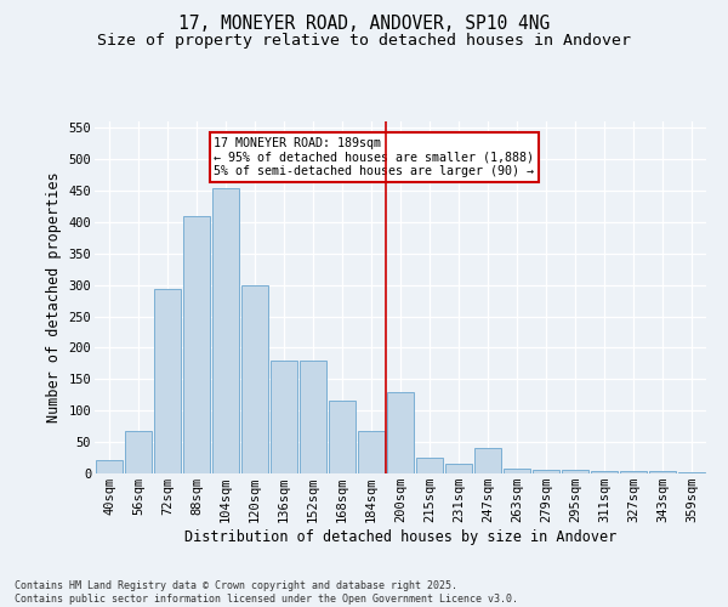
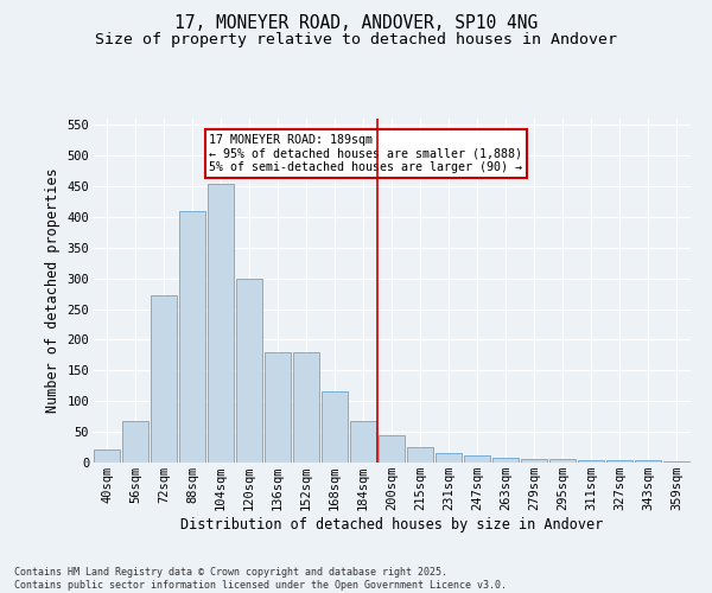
72sqm: 294 -> 272
200sqm: 130 -> 44
247sqm: 40 -> 12
